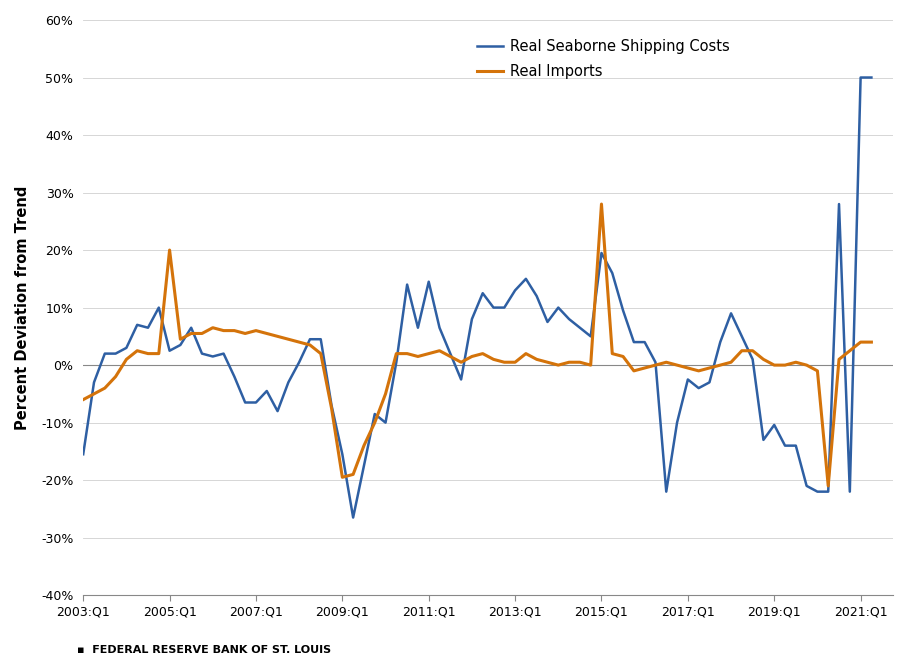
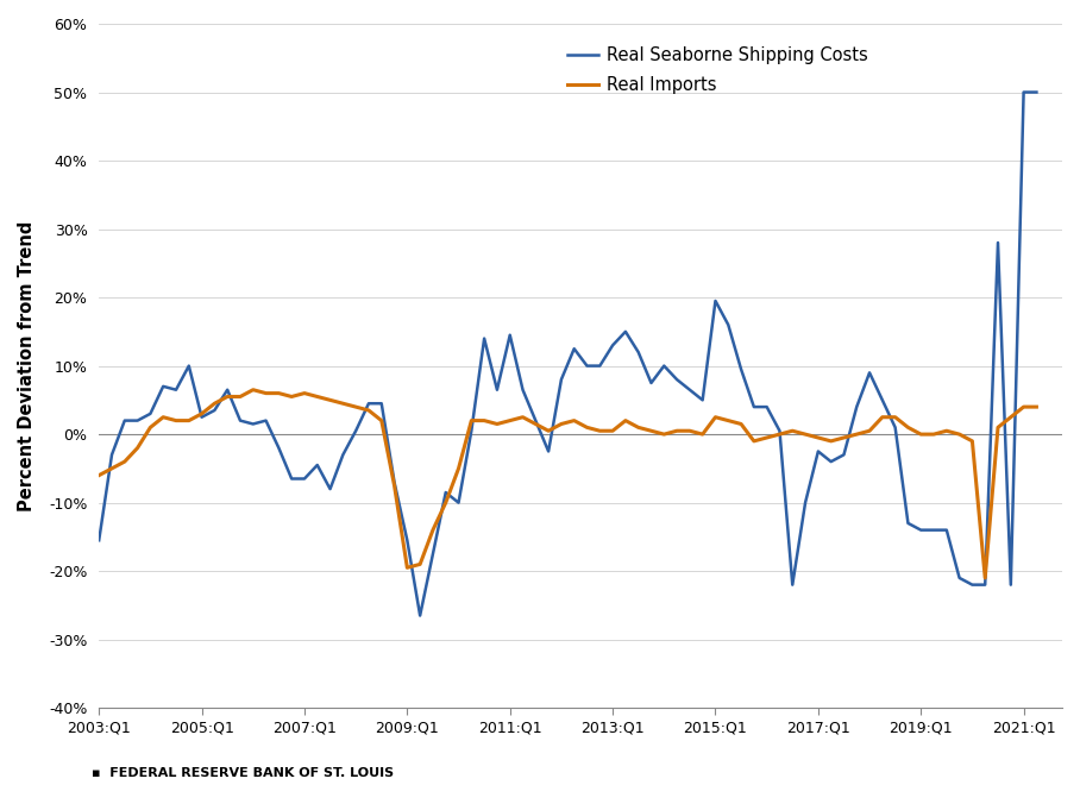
Real Imports/2005:Q1: 20.0% -> 3.0%
Real Imports/2015:Q1: 28.0% -> 2.5%
Real Seaborne Shipping Costs/2019:Q1: -10.4% -> -14.0%
